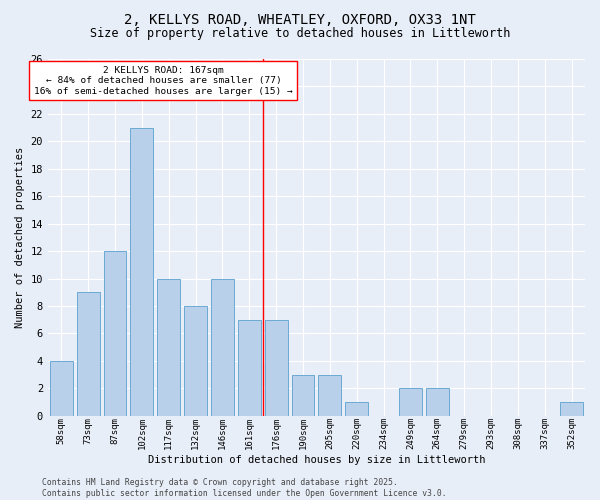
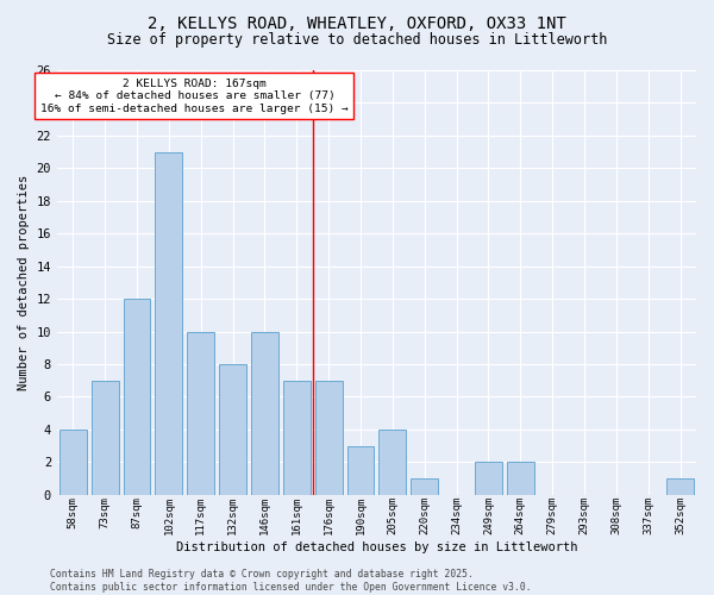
73sqm: 9 -> 7
205sqm: 3 -> 4
